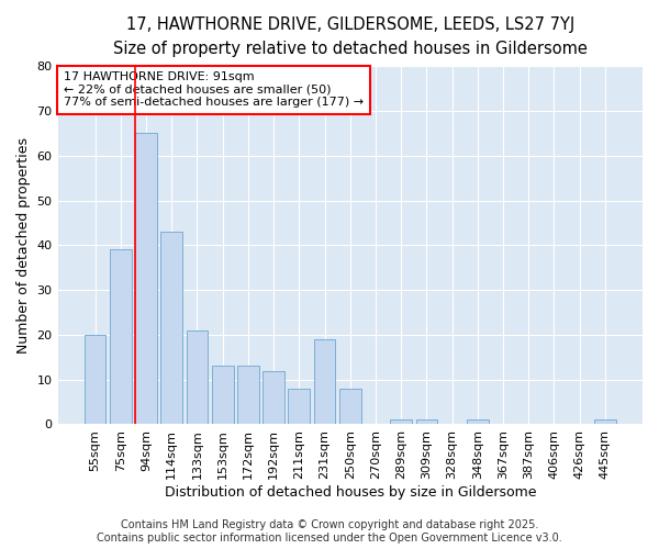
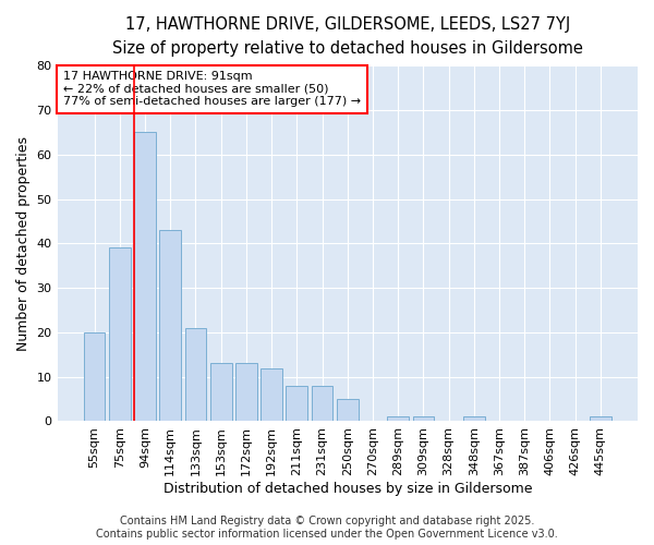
231sqm: 19 -> 8
250sqm: 8 -> 5
